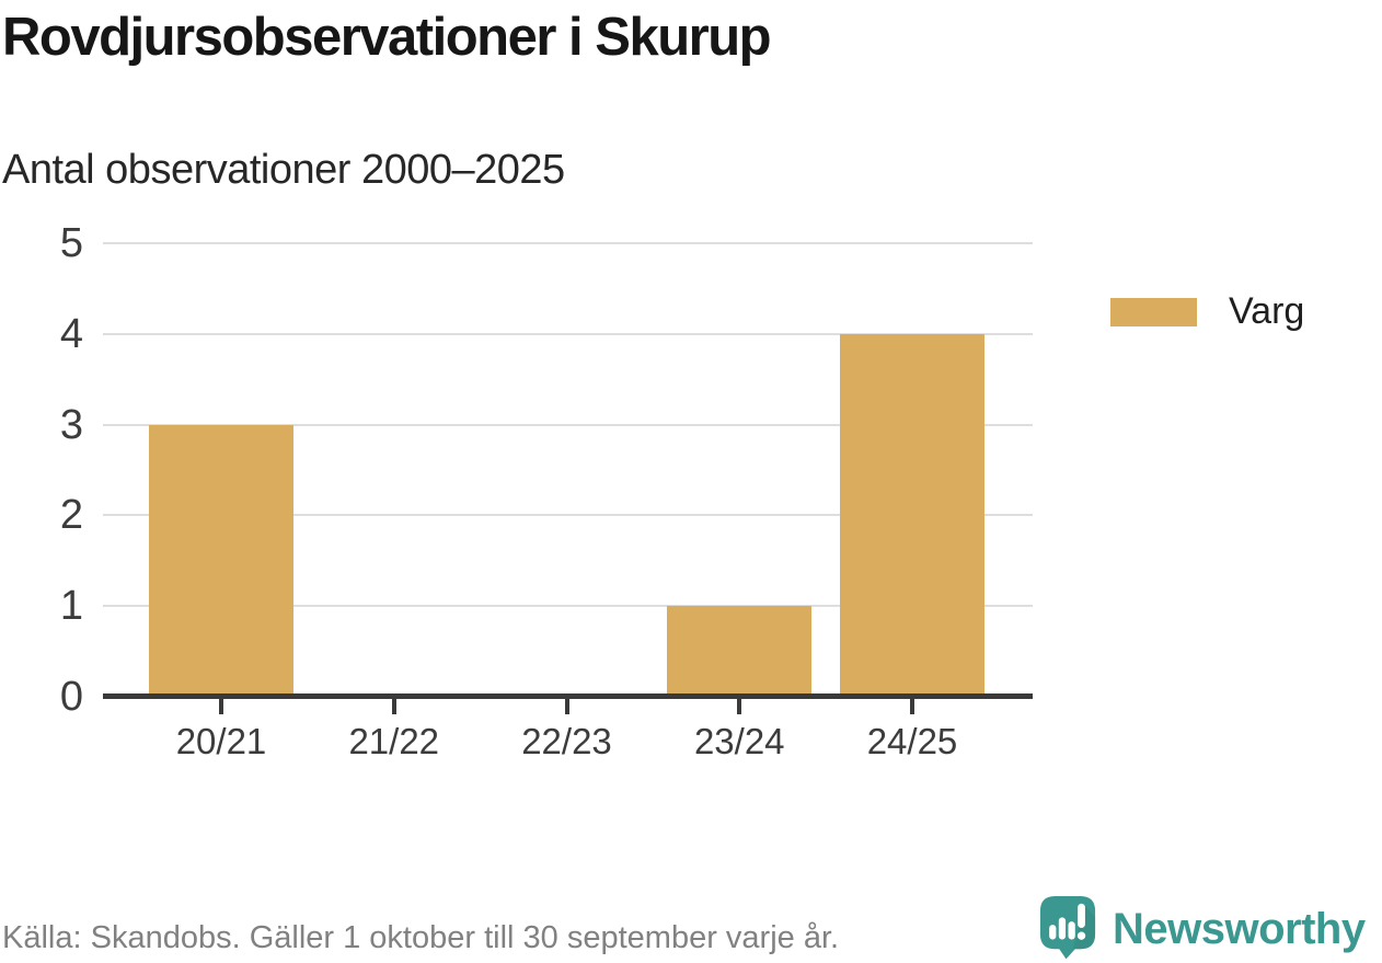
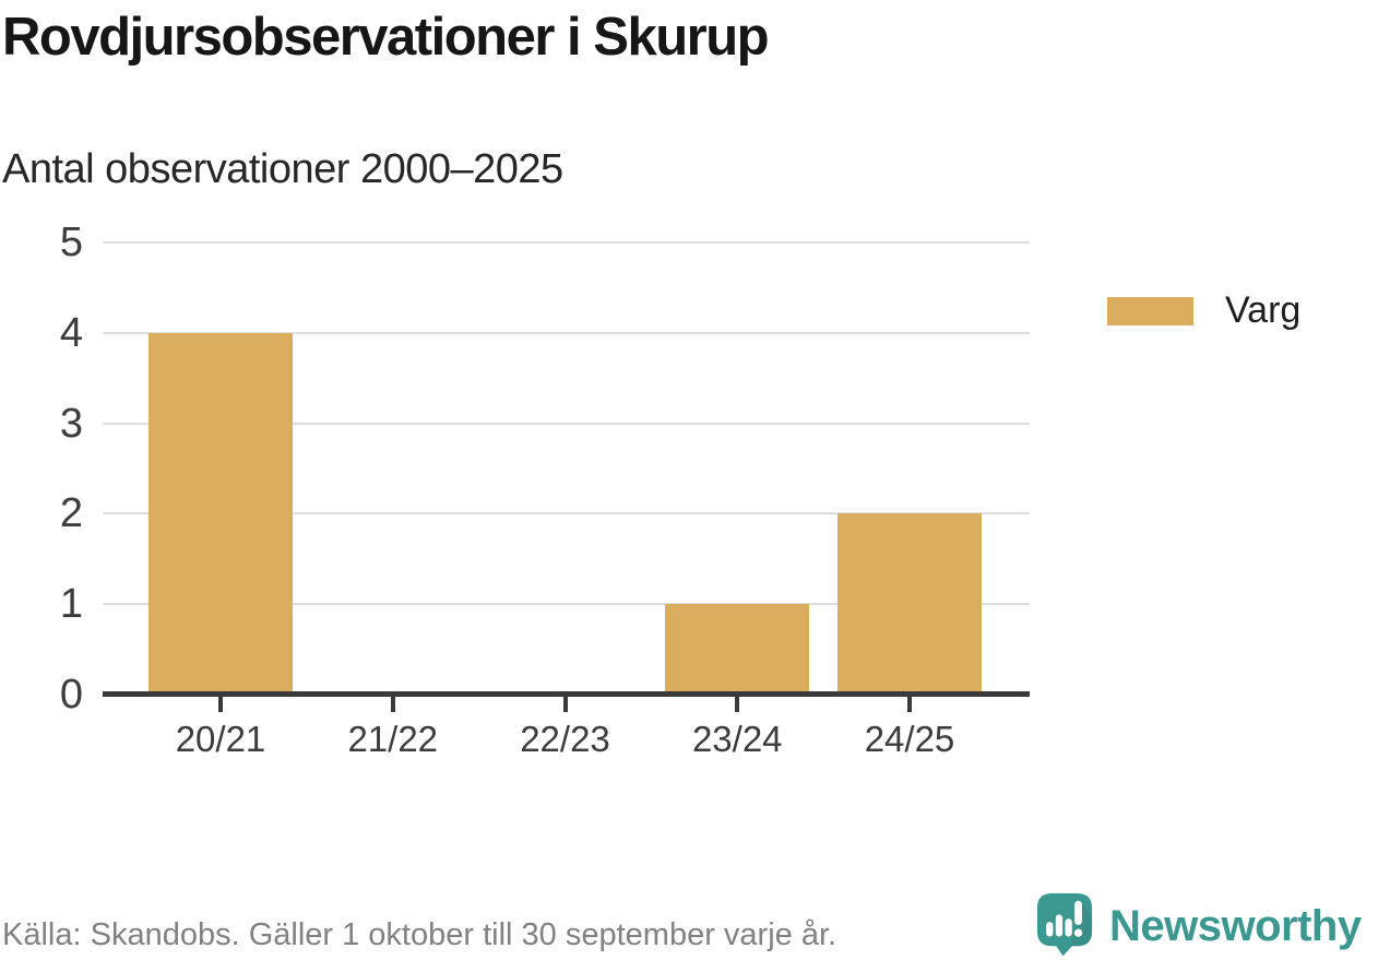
20/21: 3 -> 4
24/25: 4 -> 2
